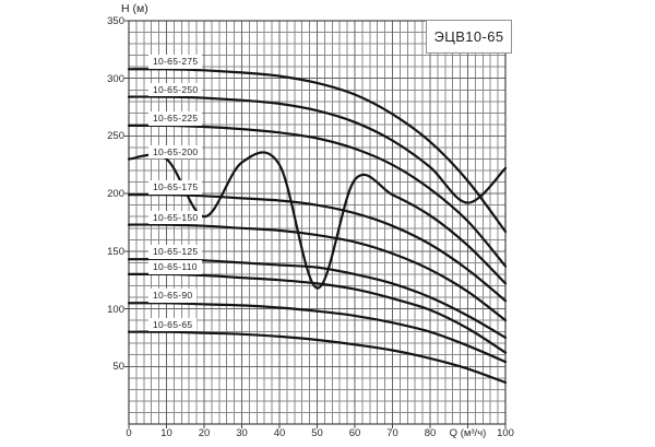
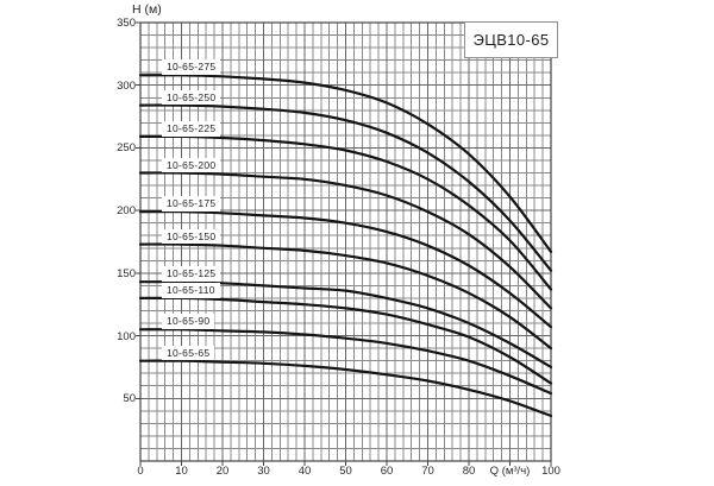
10-65-200/20: 180 -> 229
10-65-200/50: 118 -> 220
10-65-250/100: 222 -> 152
